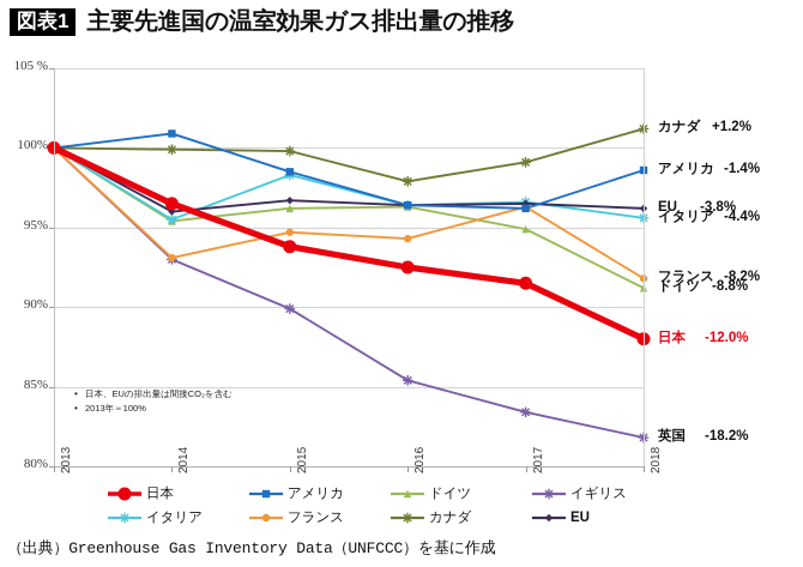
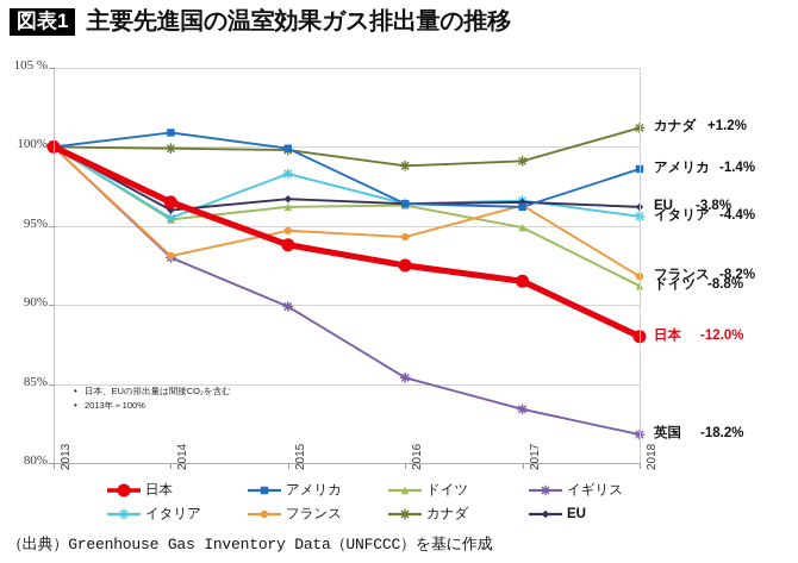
アメリカ/2015: 98.5% -> 99.9%
カナダ/2016: 97.9% -> 98.8%
